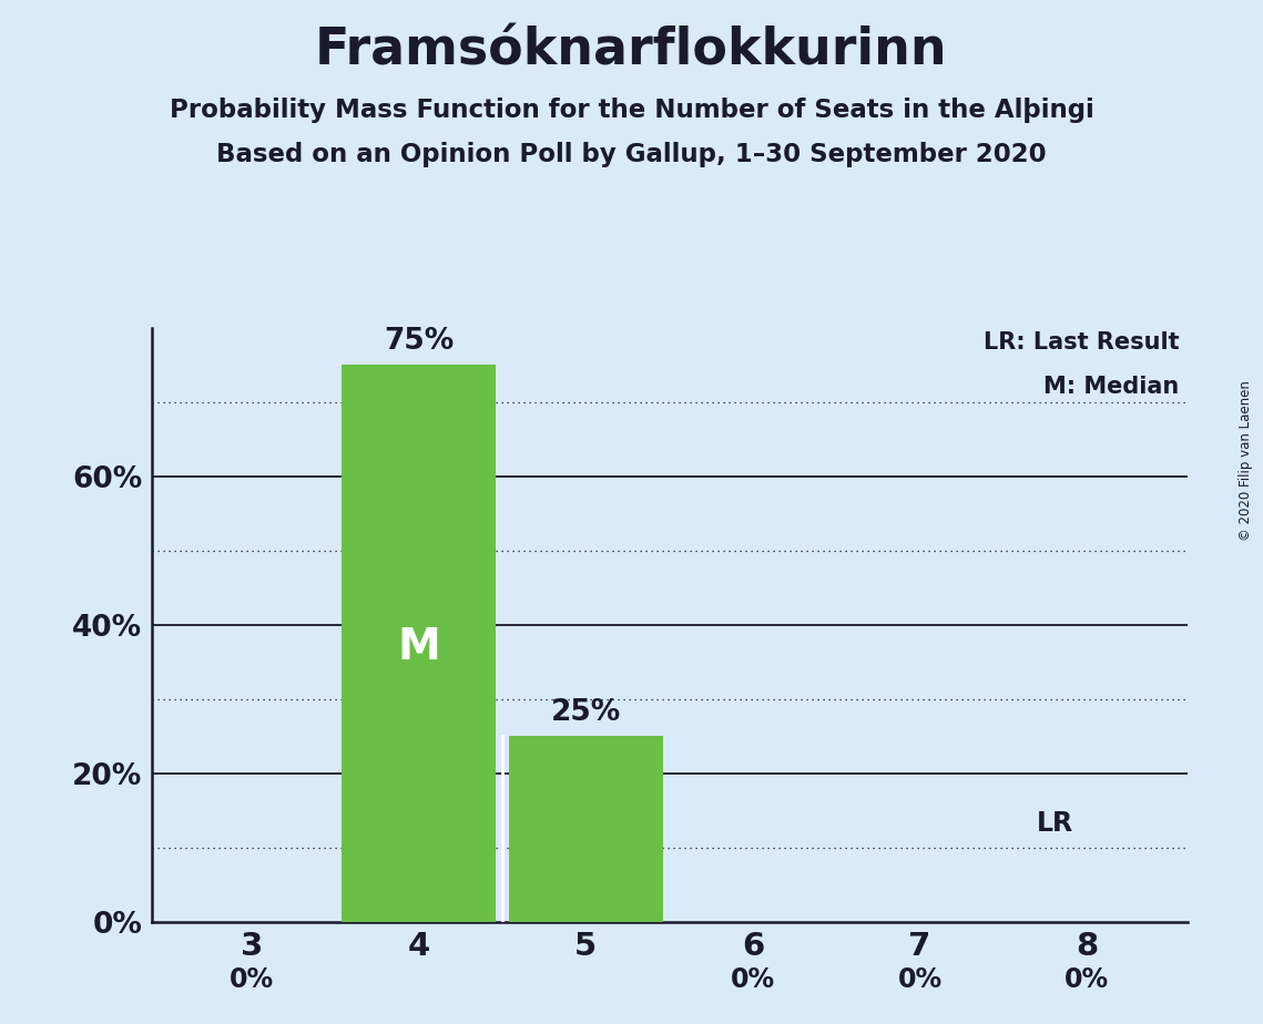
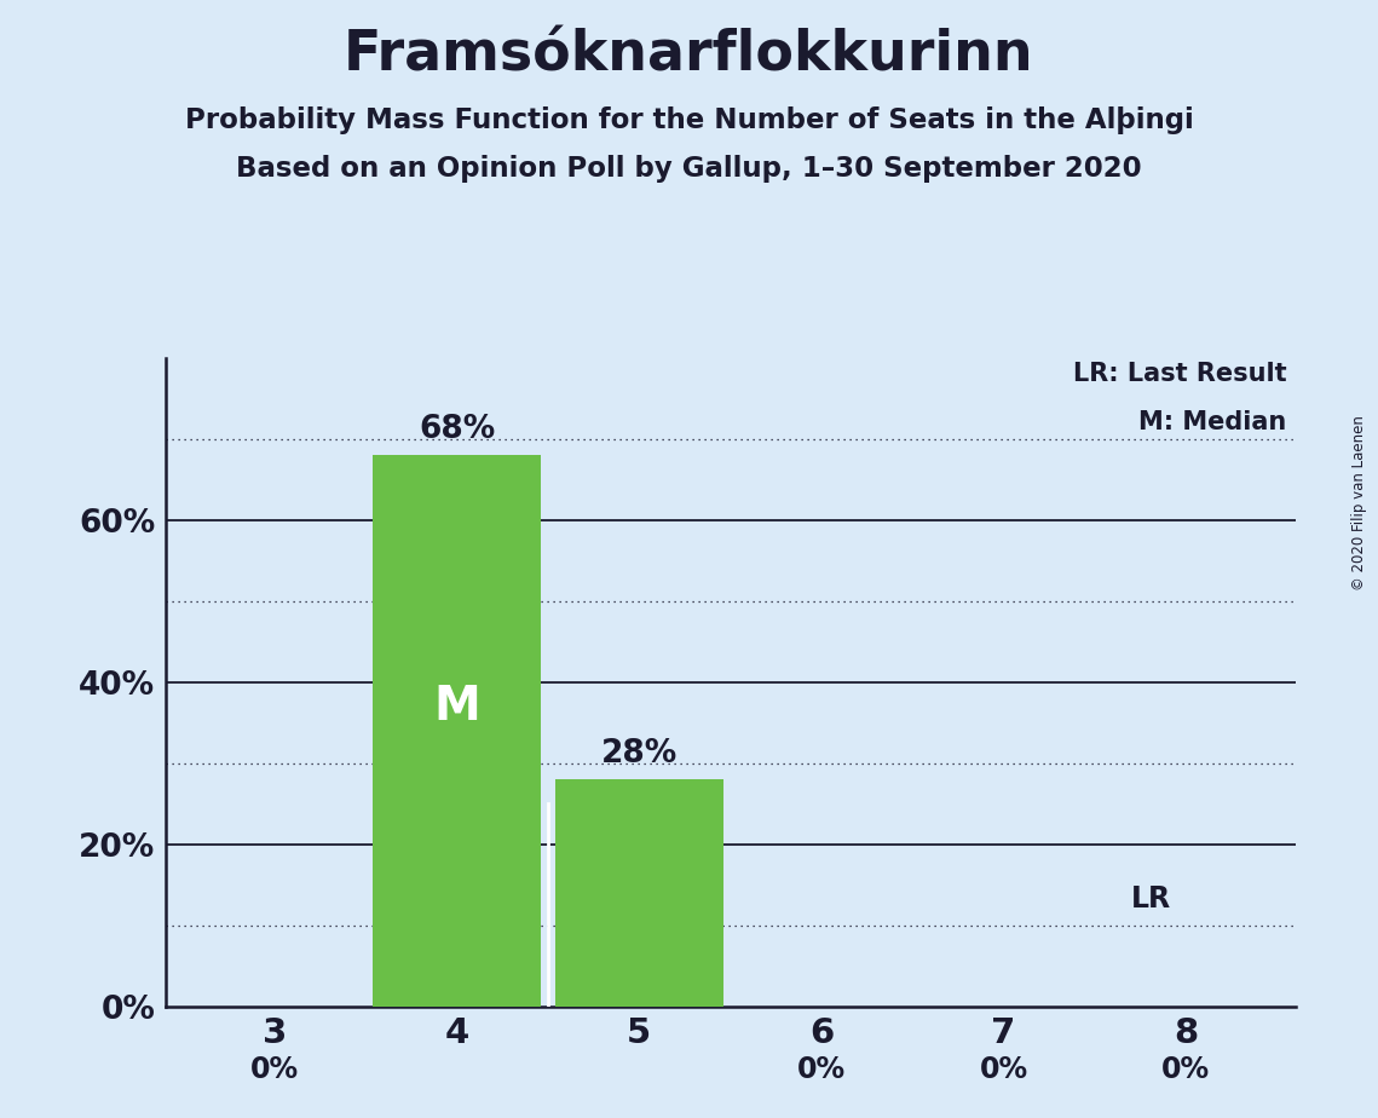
4: 75% -> 68%
5: 25% -> 28%
